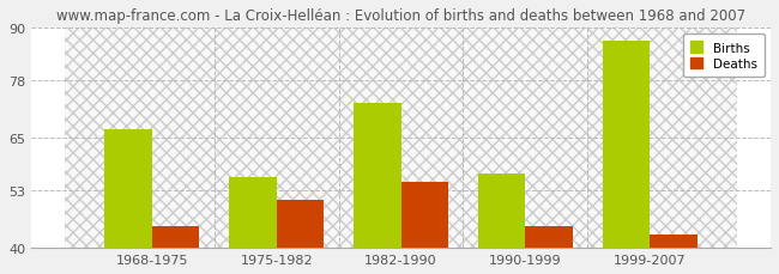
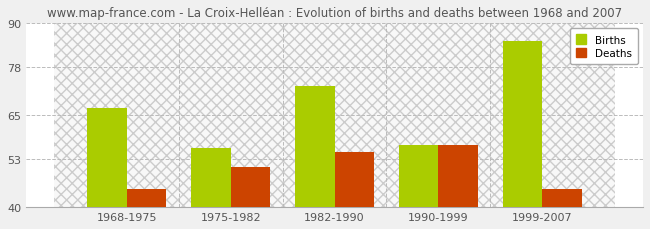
Deaths/1990-1999: 45 -> 57
Births/1999-2007: 87 -> 85
Deaths/1999-2007: 43 -> 45
